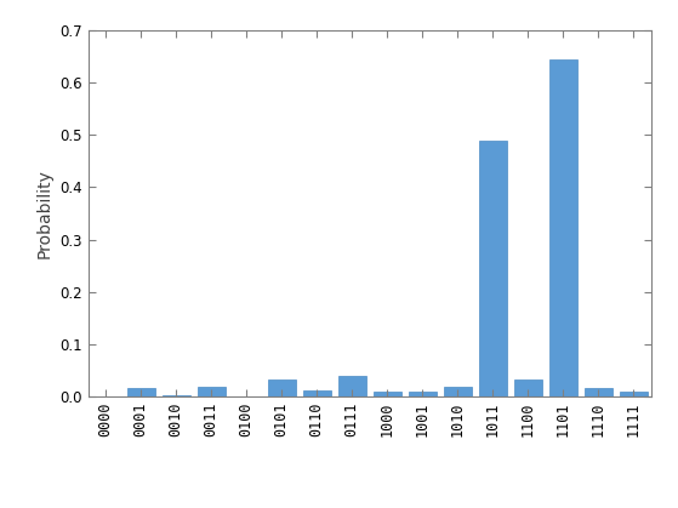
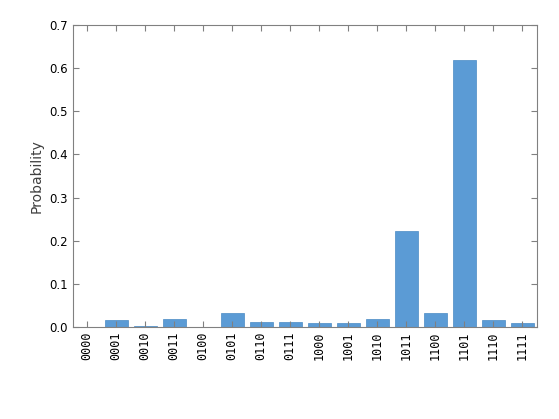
0111: 0.040 -> 0.012
1011: 0.490 -> 0.223
1101: 0.645 -> 0.620
